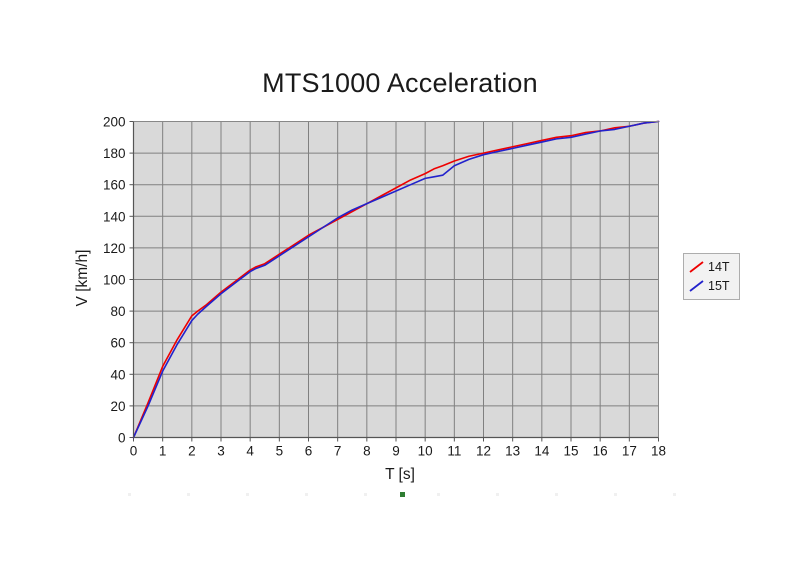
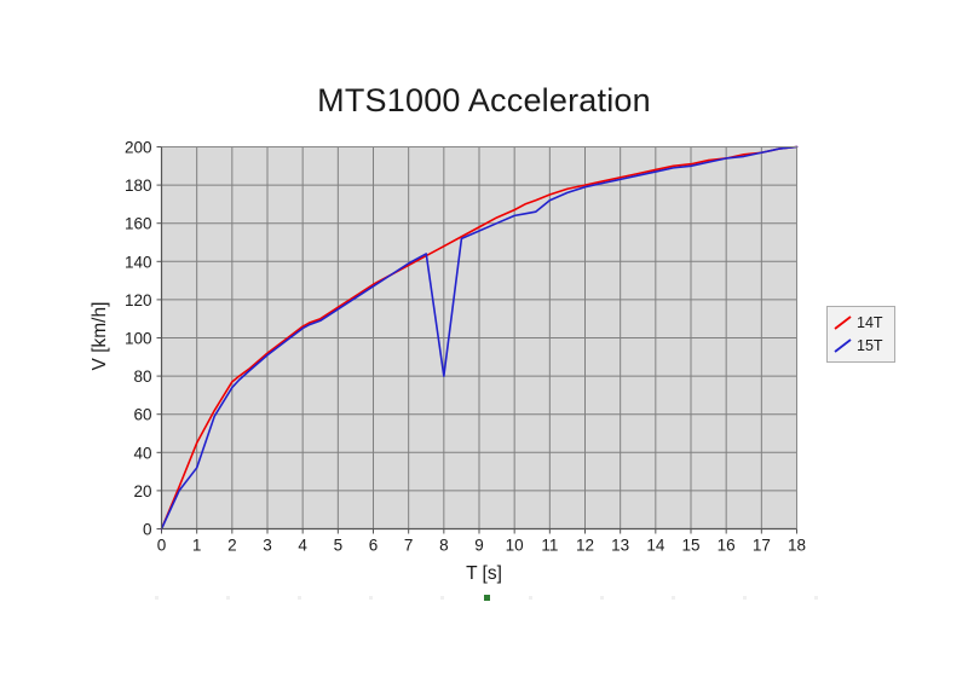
15T/1: 42 -> 32
15T/8: 148 -> 80
